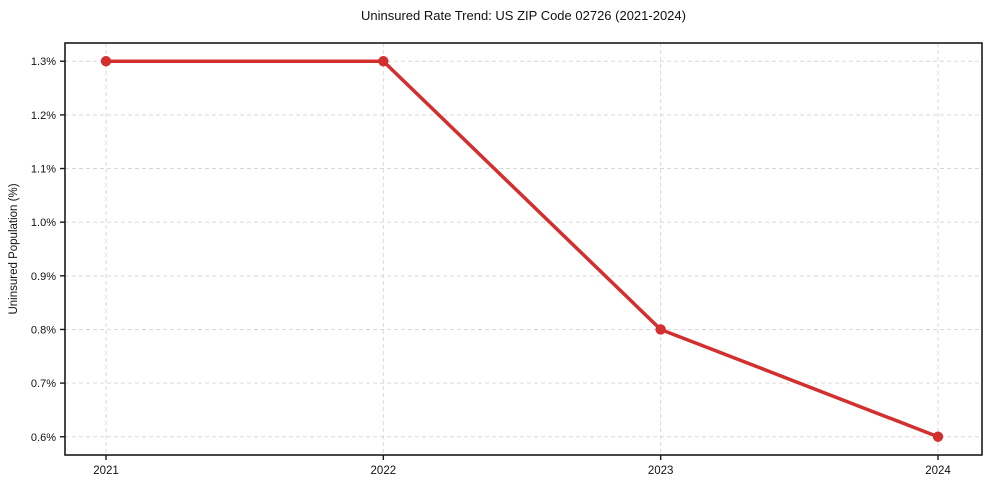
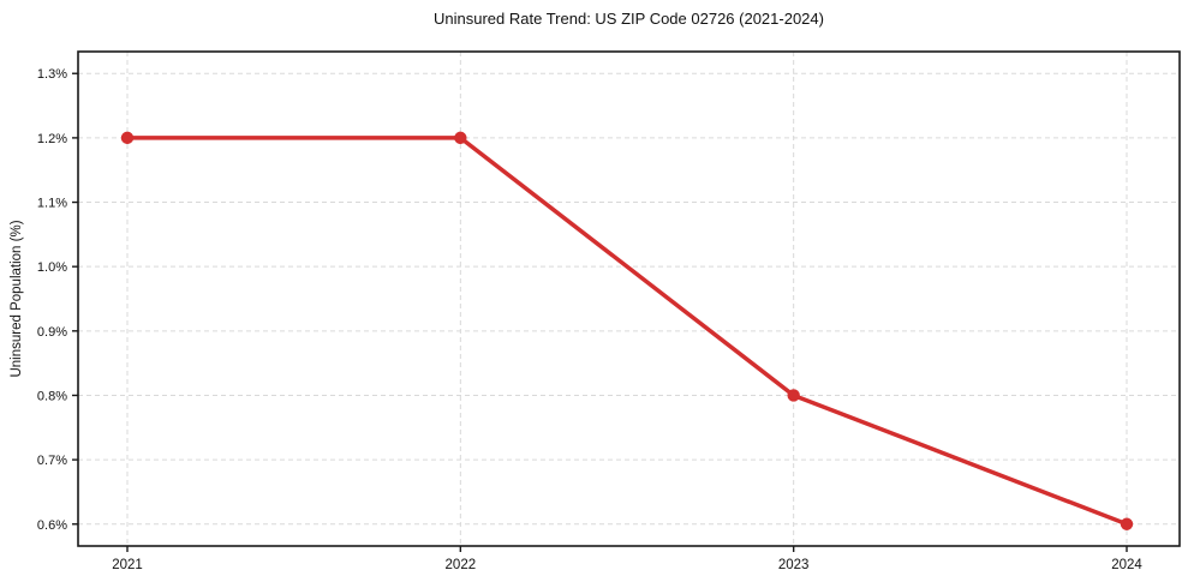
2021: 1.3% -> 1.2%
2022: 1.3% -> 1.2%
